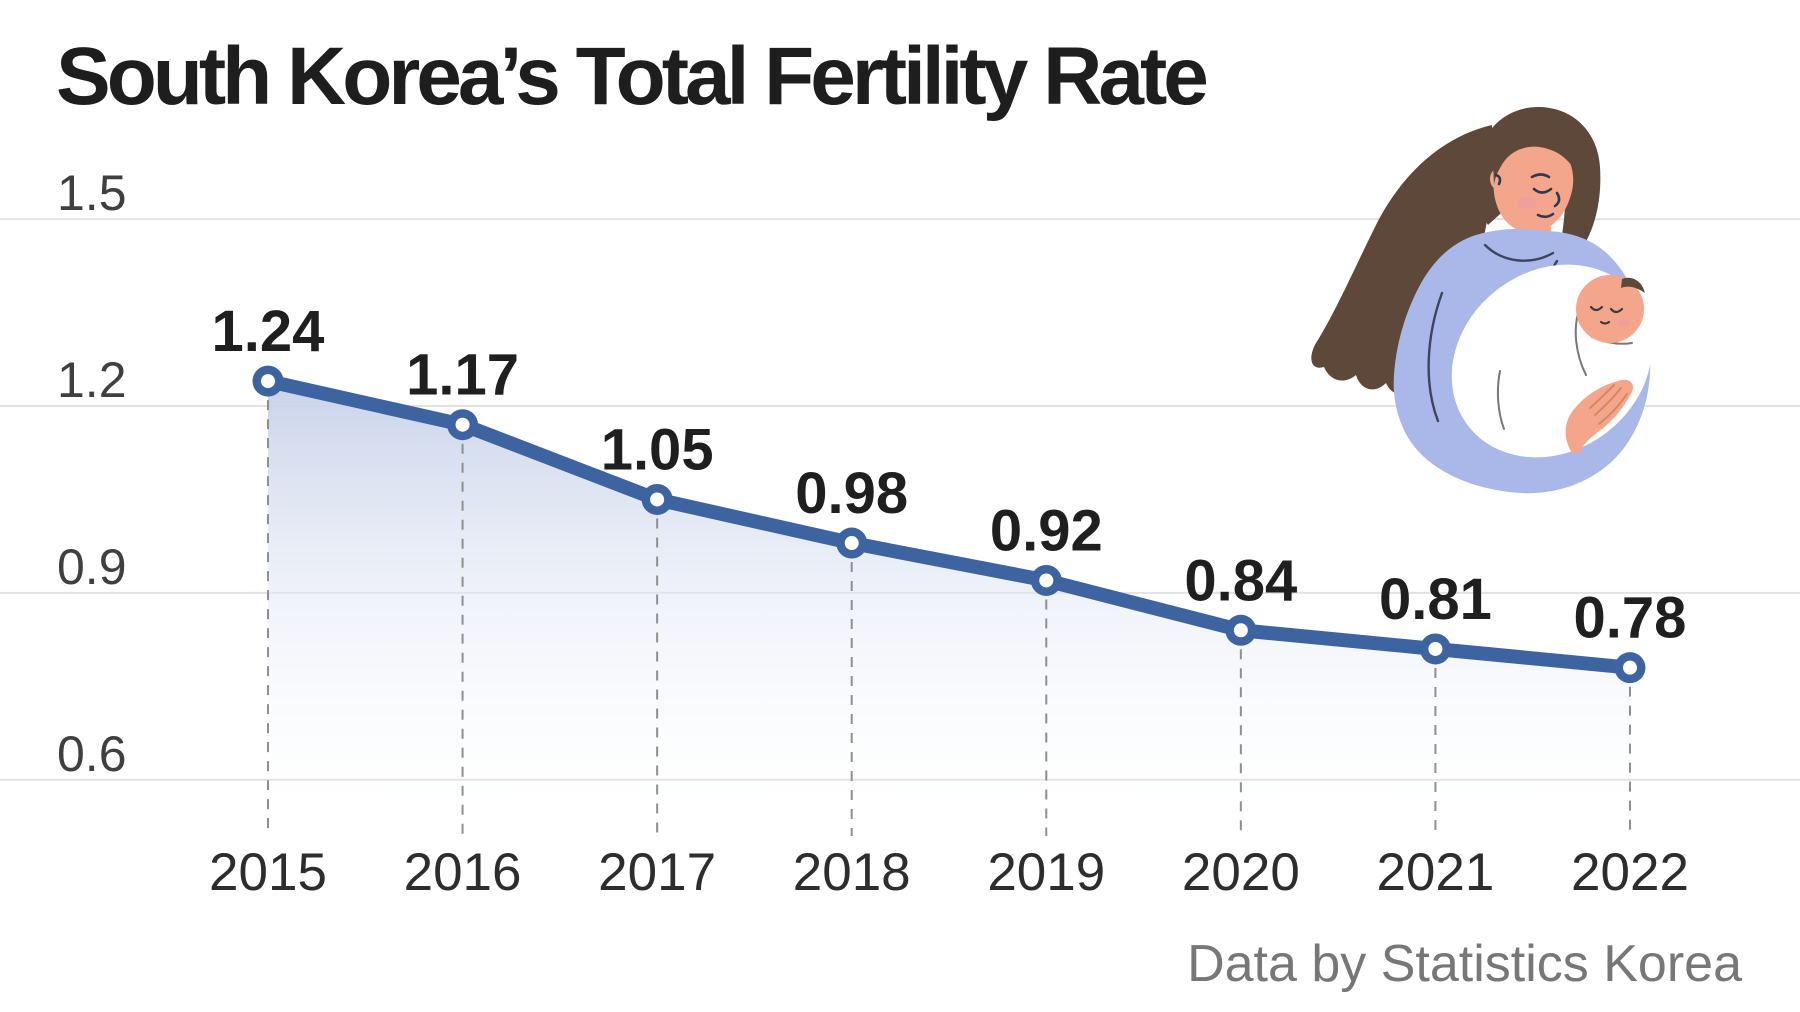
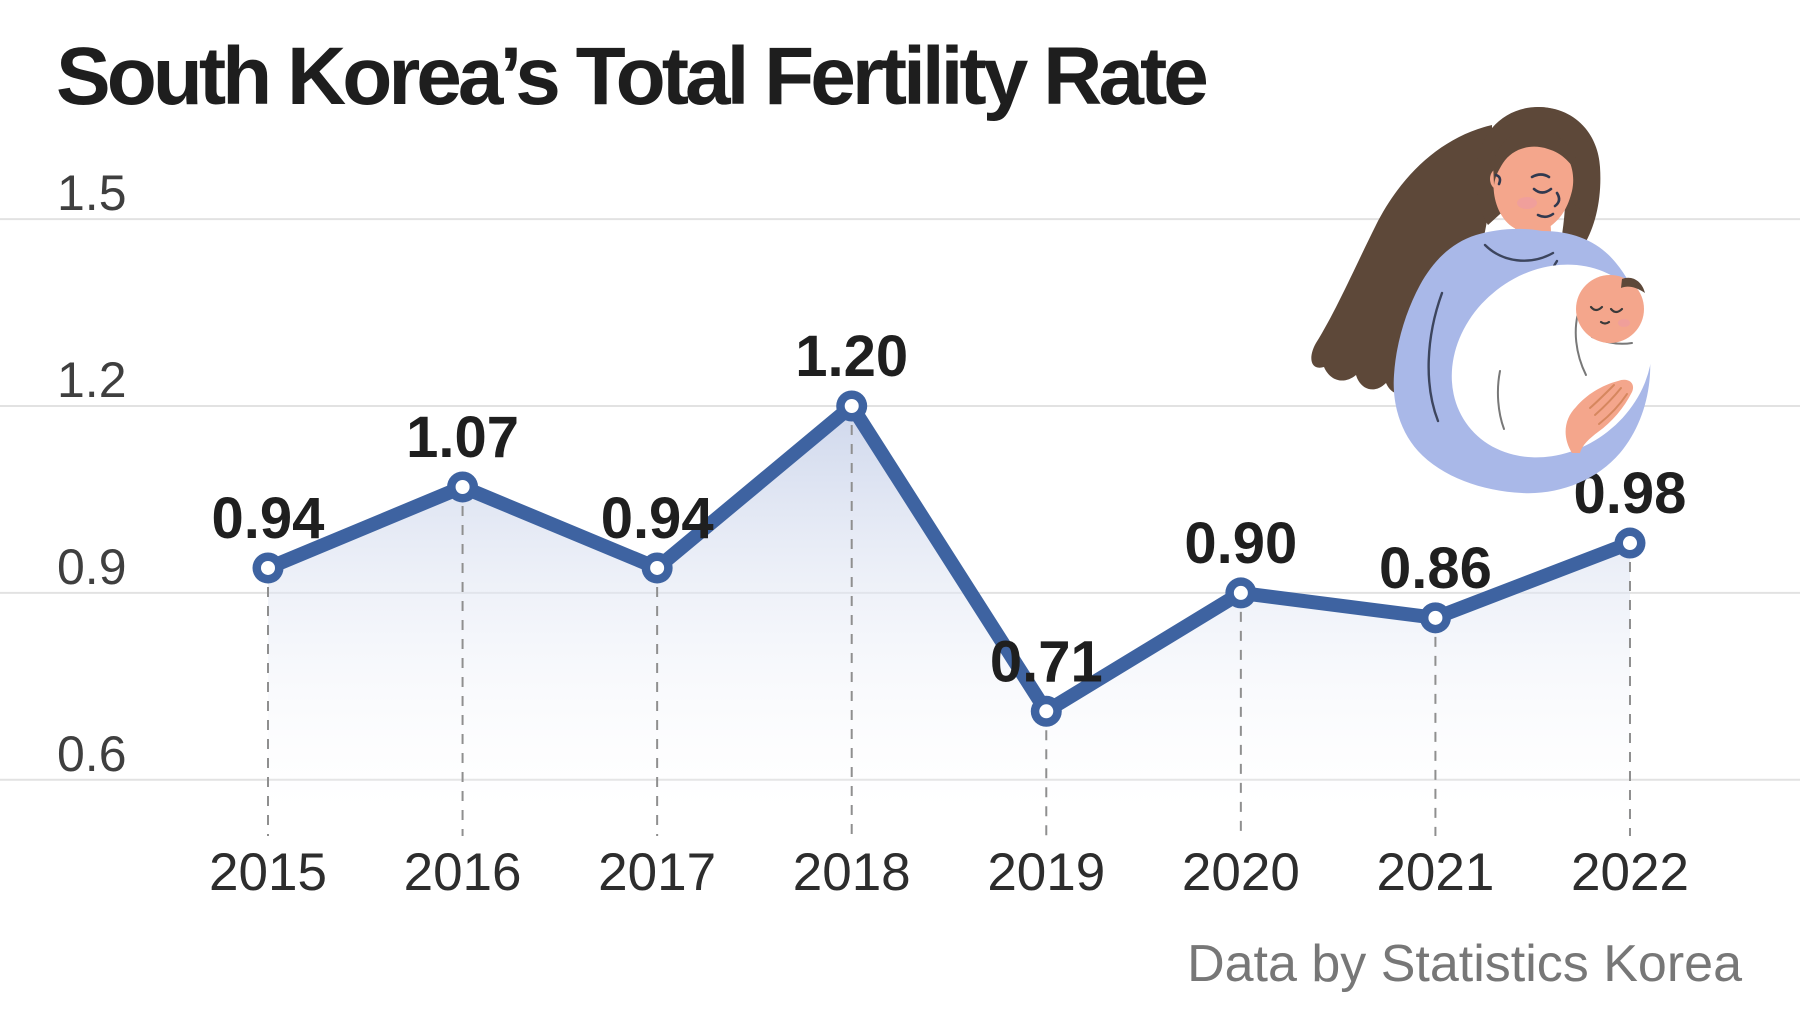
2015: 1.24 -> 0.94
2016: 1.17 -> 1.07
2017: 1.05 -> 0.94
2018: 0.98 -> 1.20
2019: 0.92 -> 0.71
2020: 0.84 -> 0.90
2021: 0.81 -> 0.86
2022: 0.78 -> 0.98
